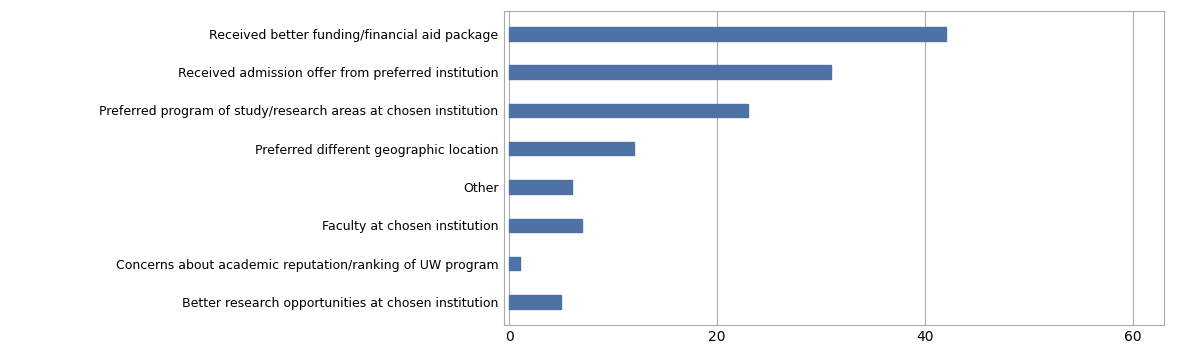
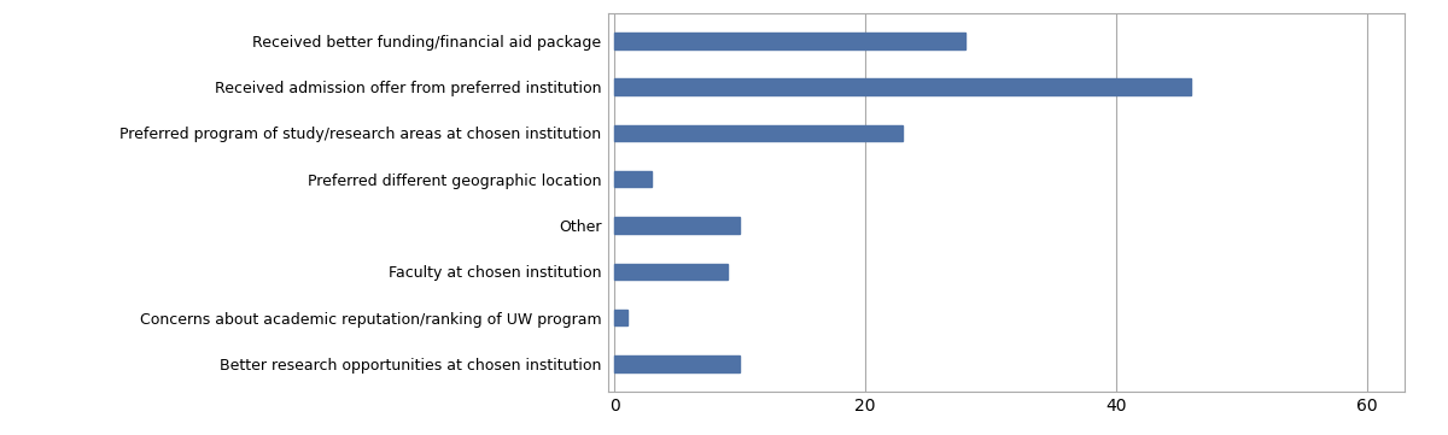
Received better funding/financial aid package: 42 -> 28
Received admission offer from preferred institution: 31 -> 46
Preferred different geographic location: 12 -> 3
Other: 6 -> 10
Faculty at chosen institution: 7 -> 9
Better research opportunities at chosen institution: 5 -> 10
